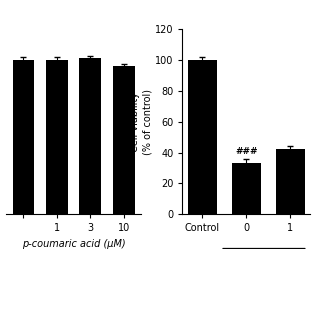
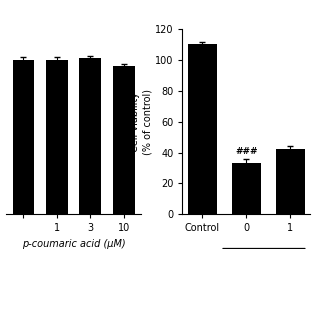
Control: 100 -> 110
